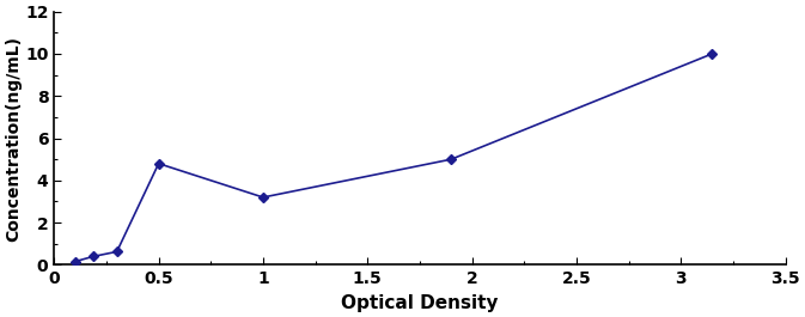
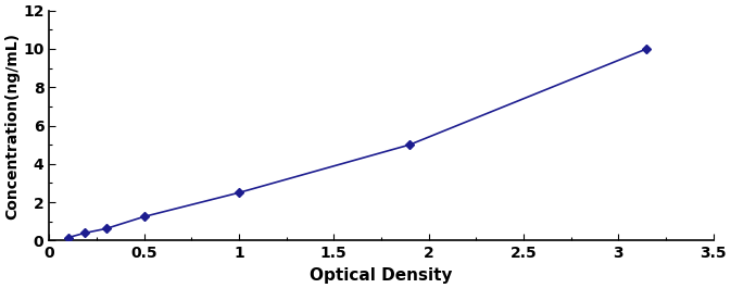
0.5: 4.8 -> 1.2
1: 3.2 -> 2.5
